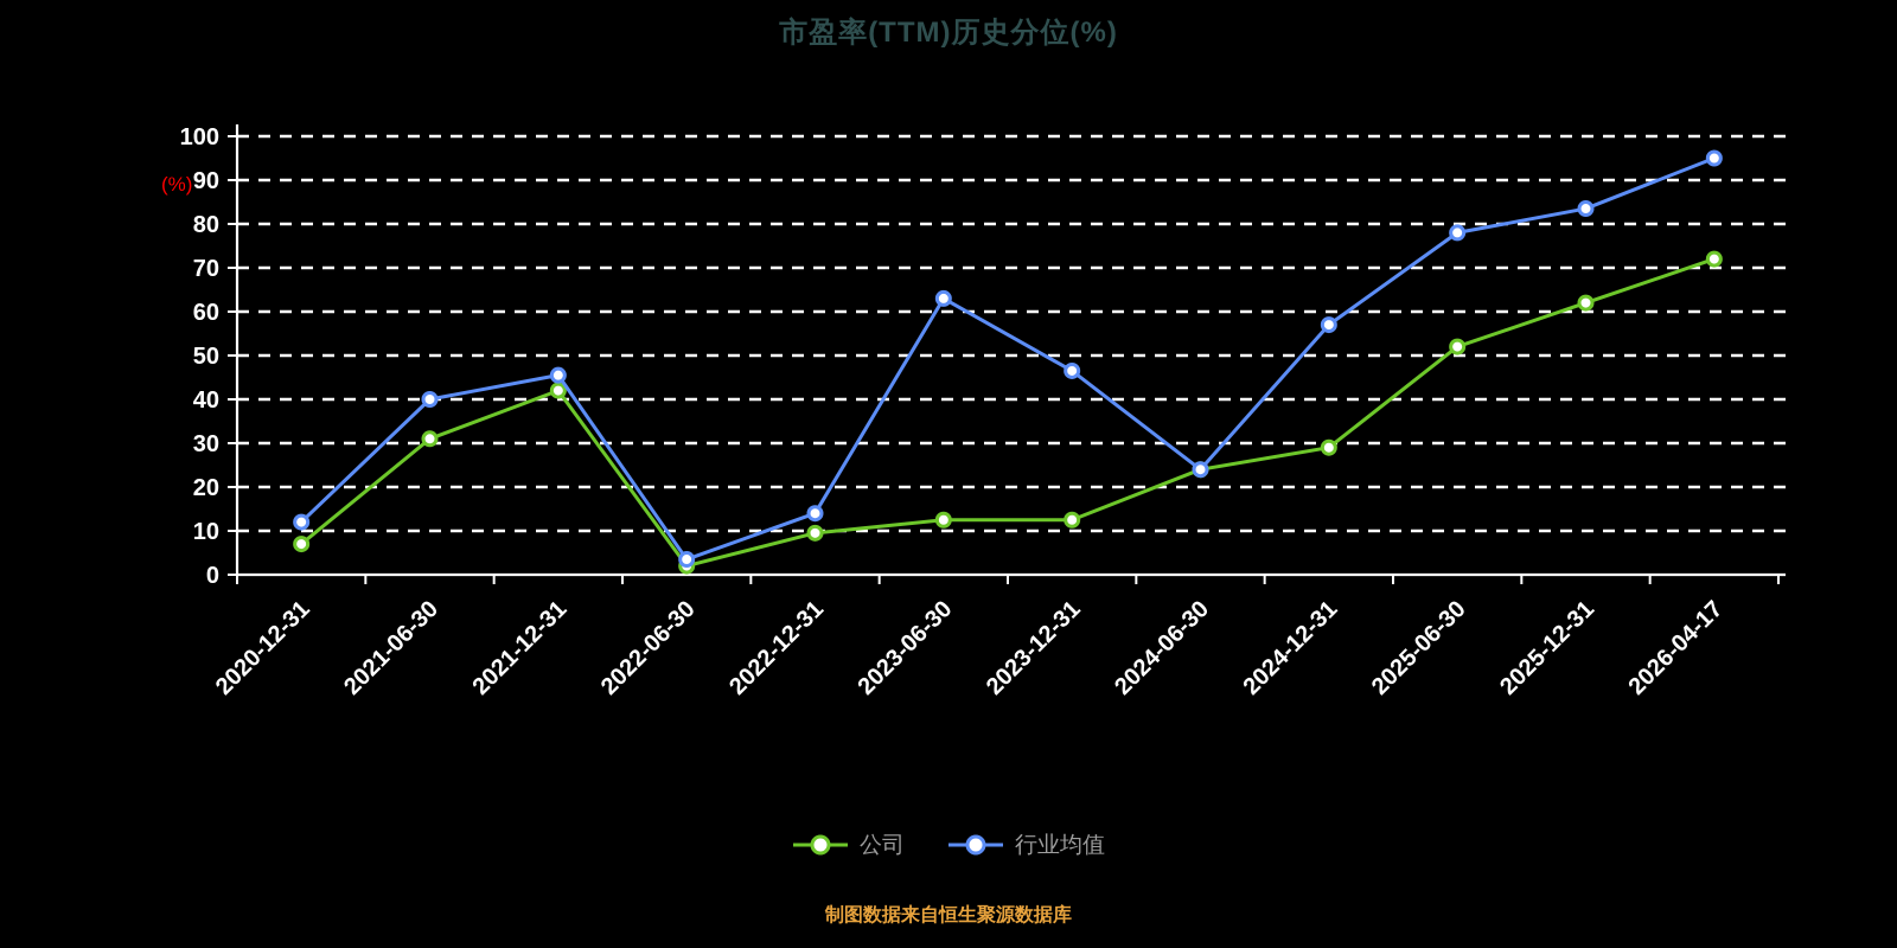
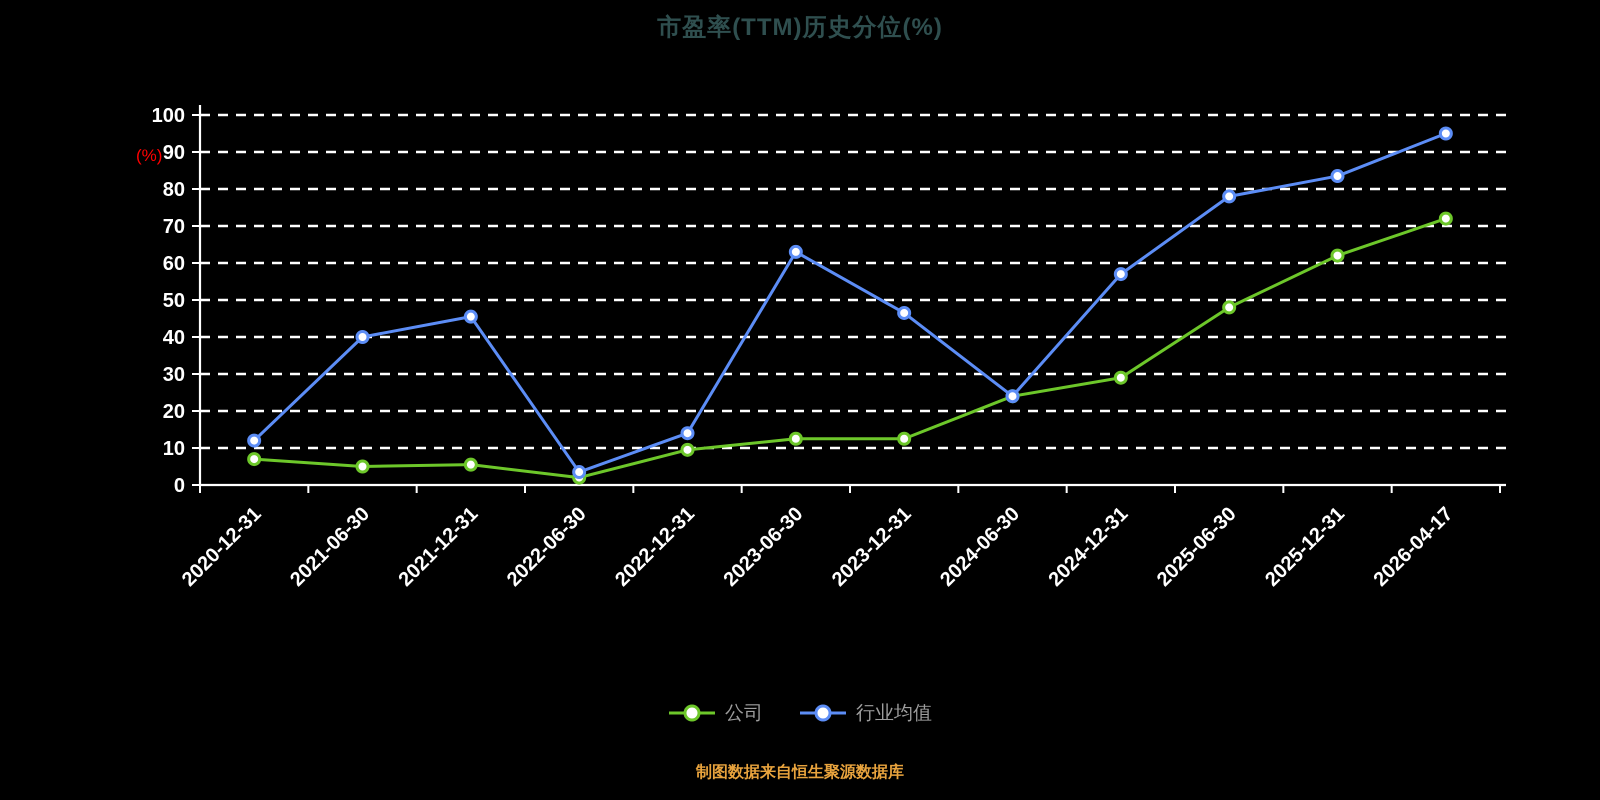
公司/2021-06-30: 31 -> 5
公司/2021-12-31: 42 -> 6
公司/2025-06-30: 52 -> 48
